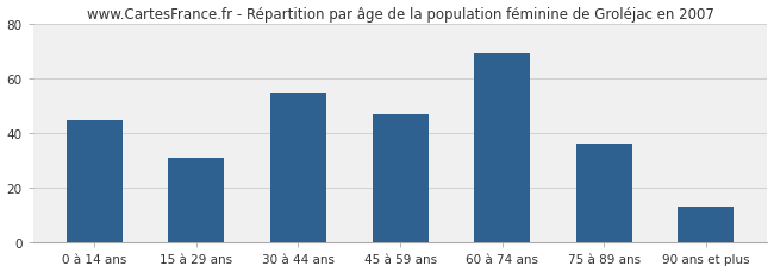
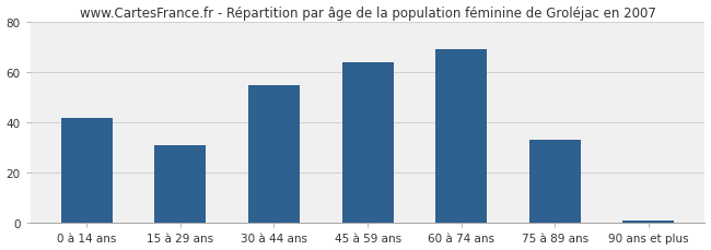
0 à 14 ans: 45 -> 42
45 à 59 ans: 47 -> 64
75 à 89 ans: 36 -> 33
90 ans et plus: 13 -> 1
